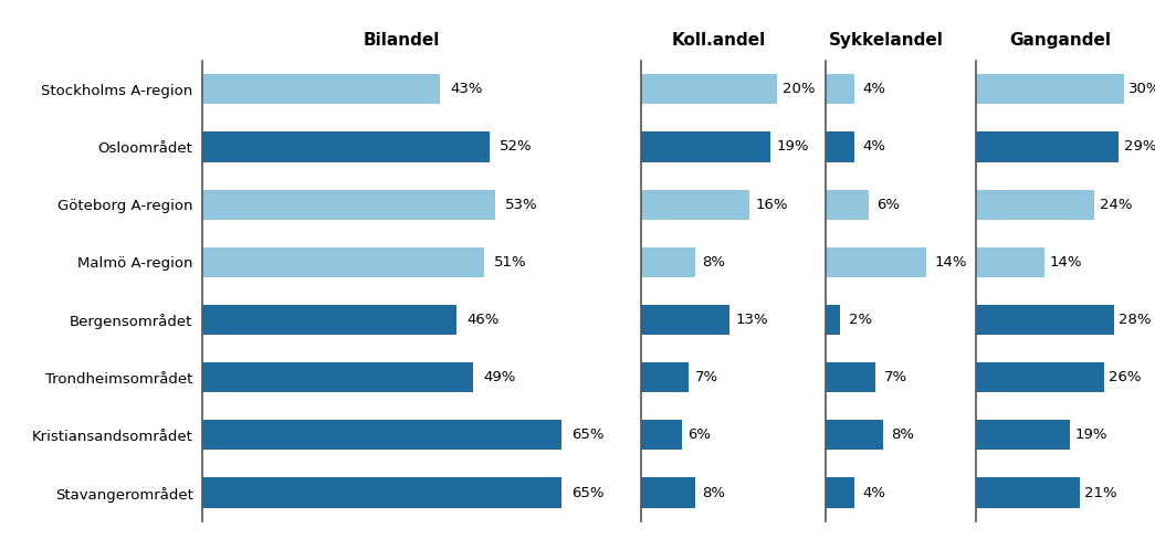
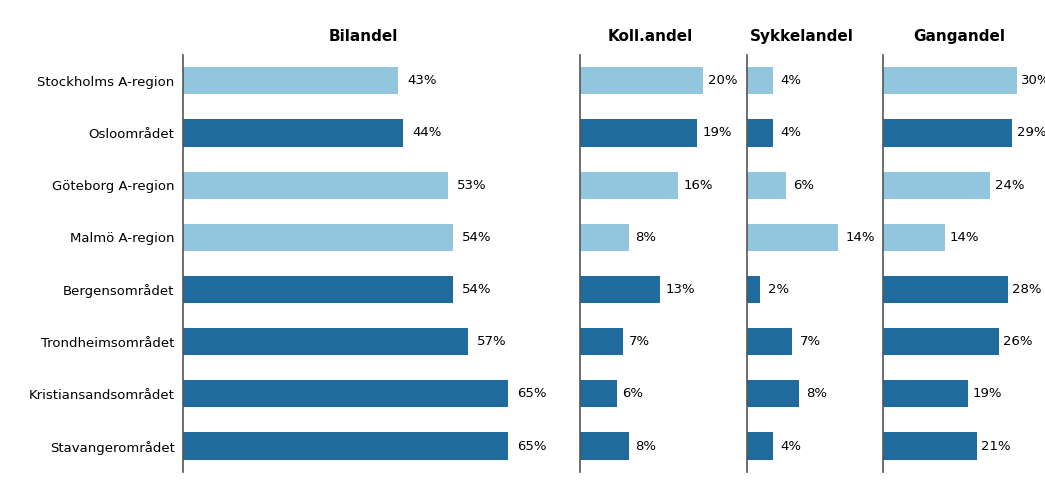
Bilandel/Osloområdet: 52% -> 44%
Bilandel/Malmö A-region: 51% -> 54%
Bilandel/Bergensområdet: 46% -> 54%
Bilandel/Trondheimsområdet: 49% -> 57%
